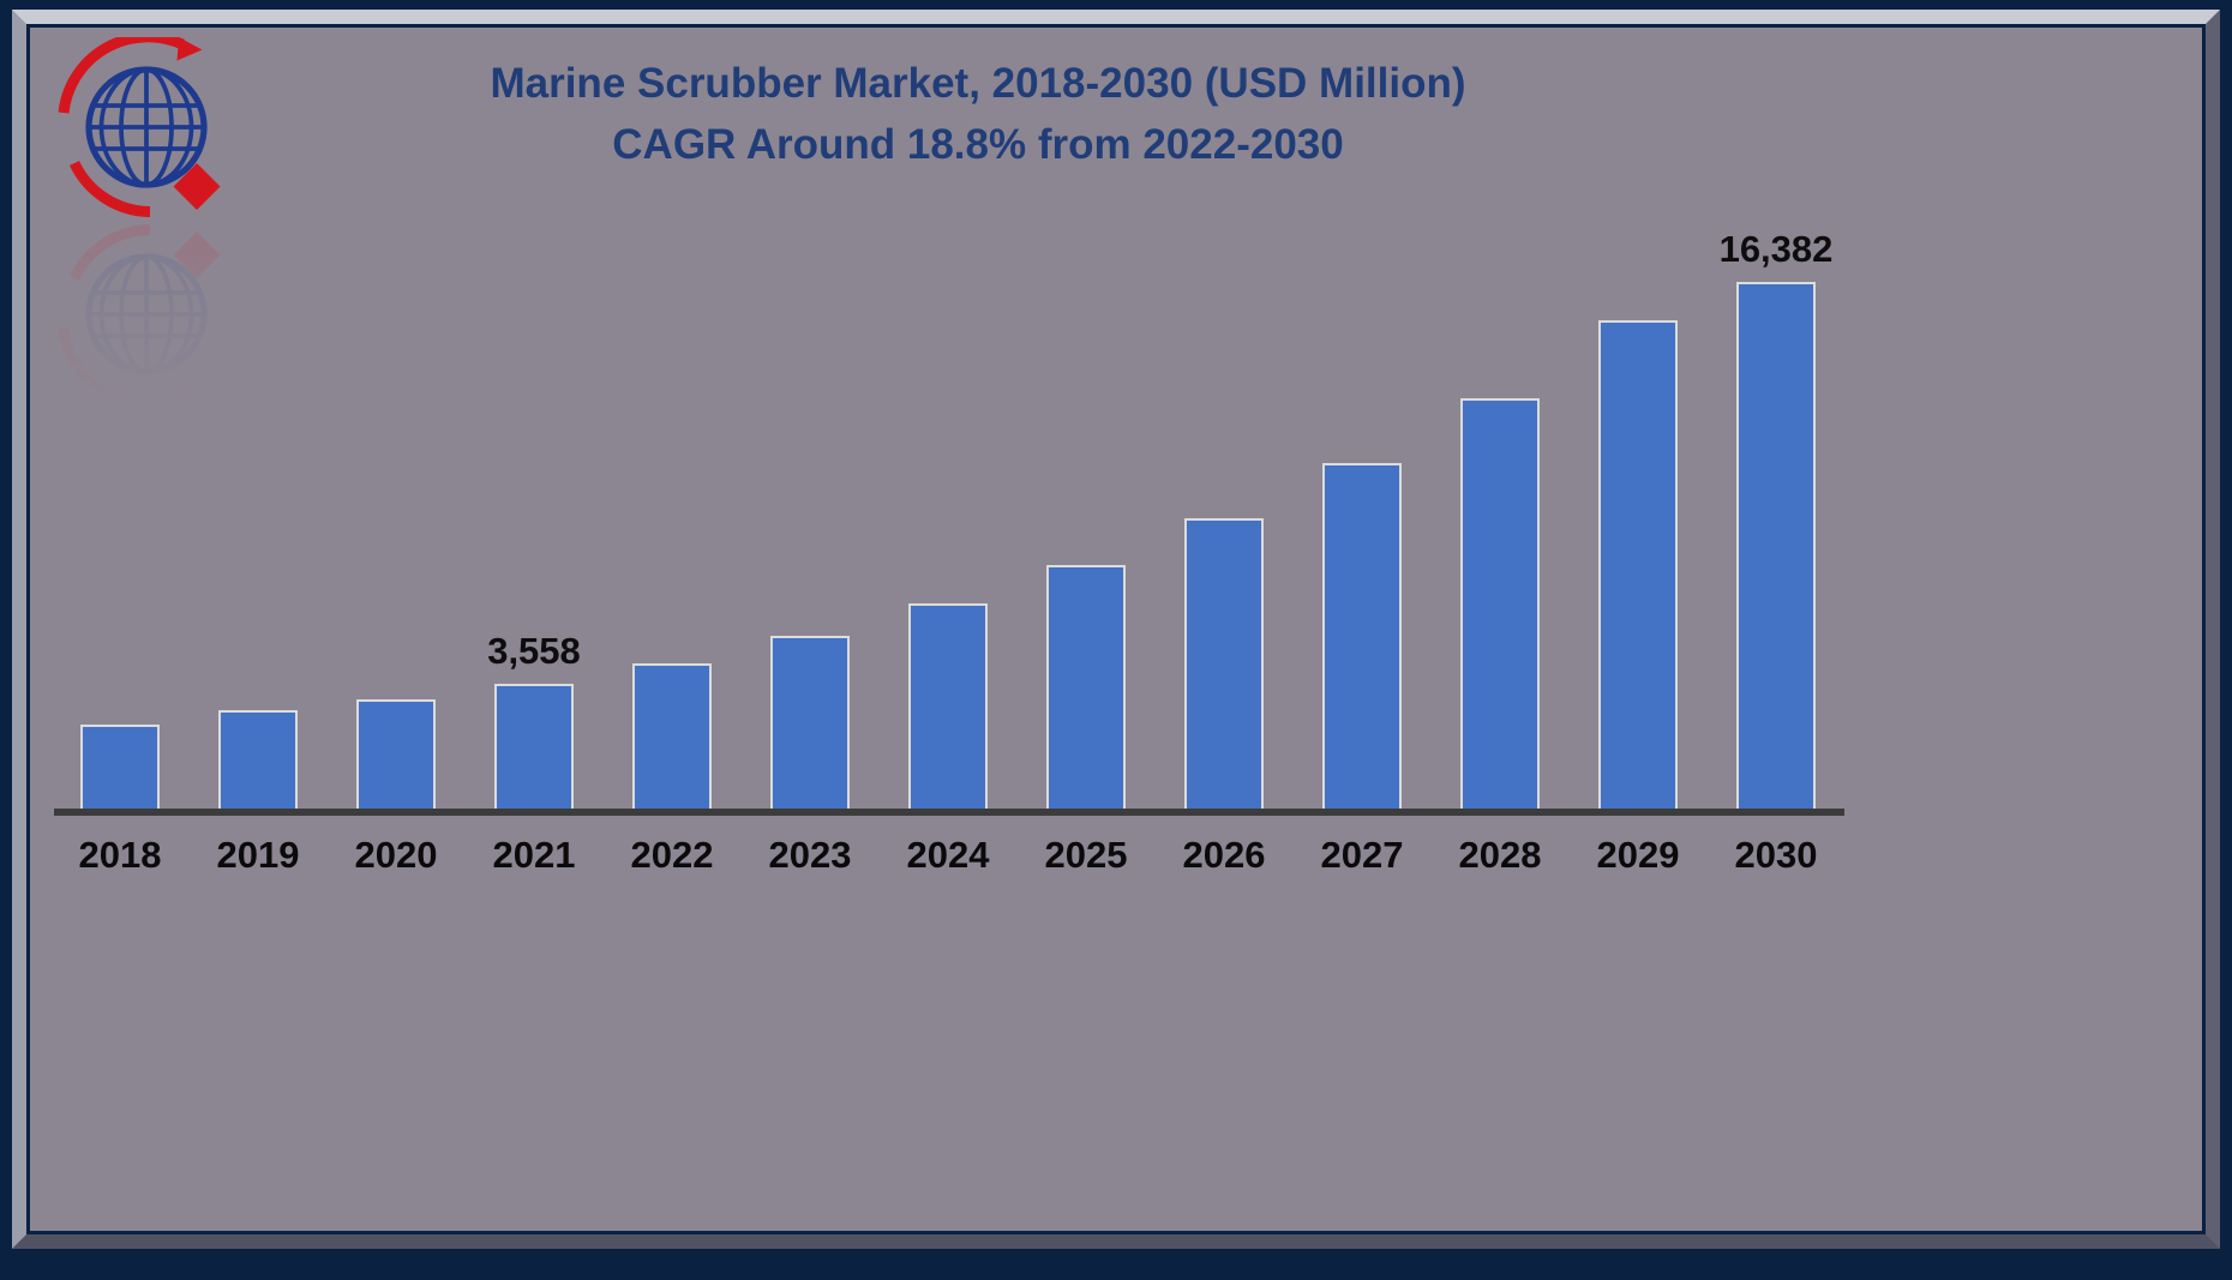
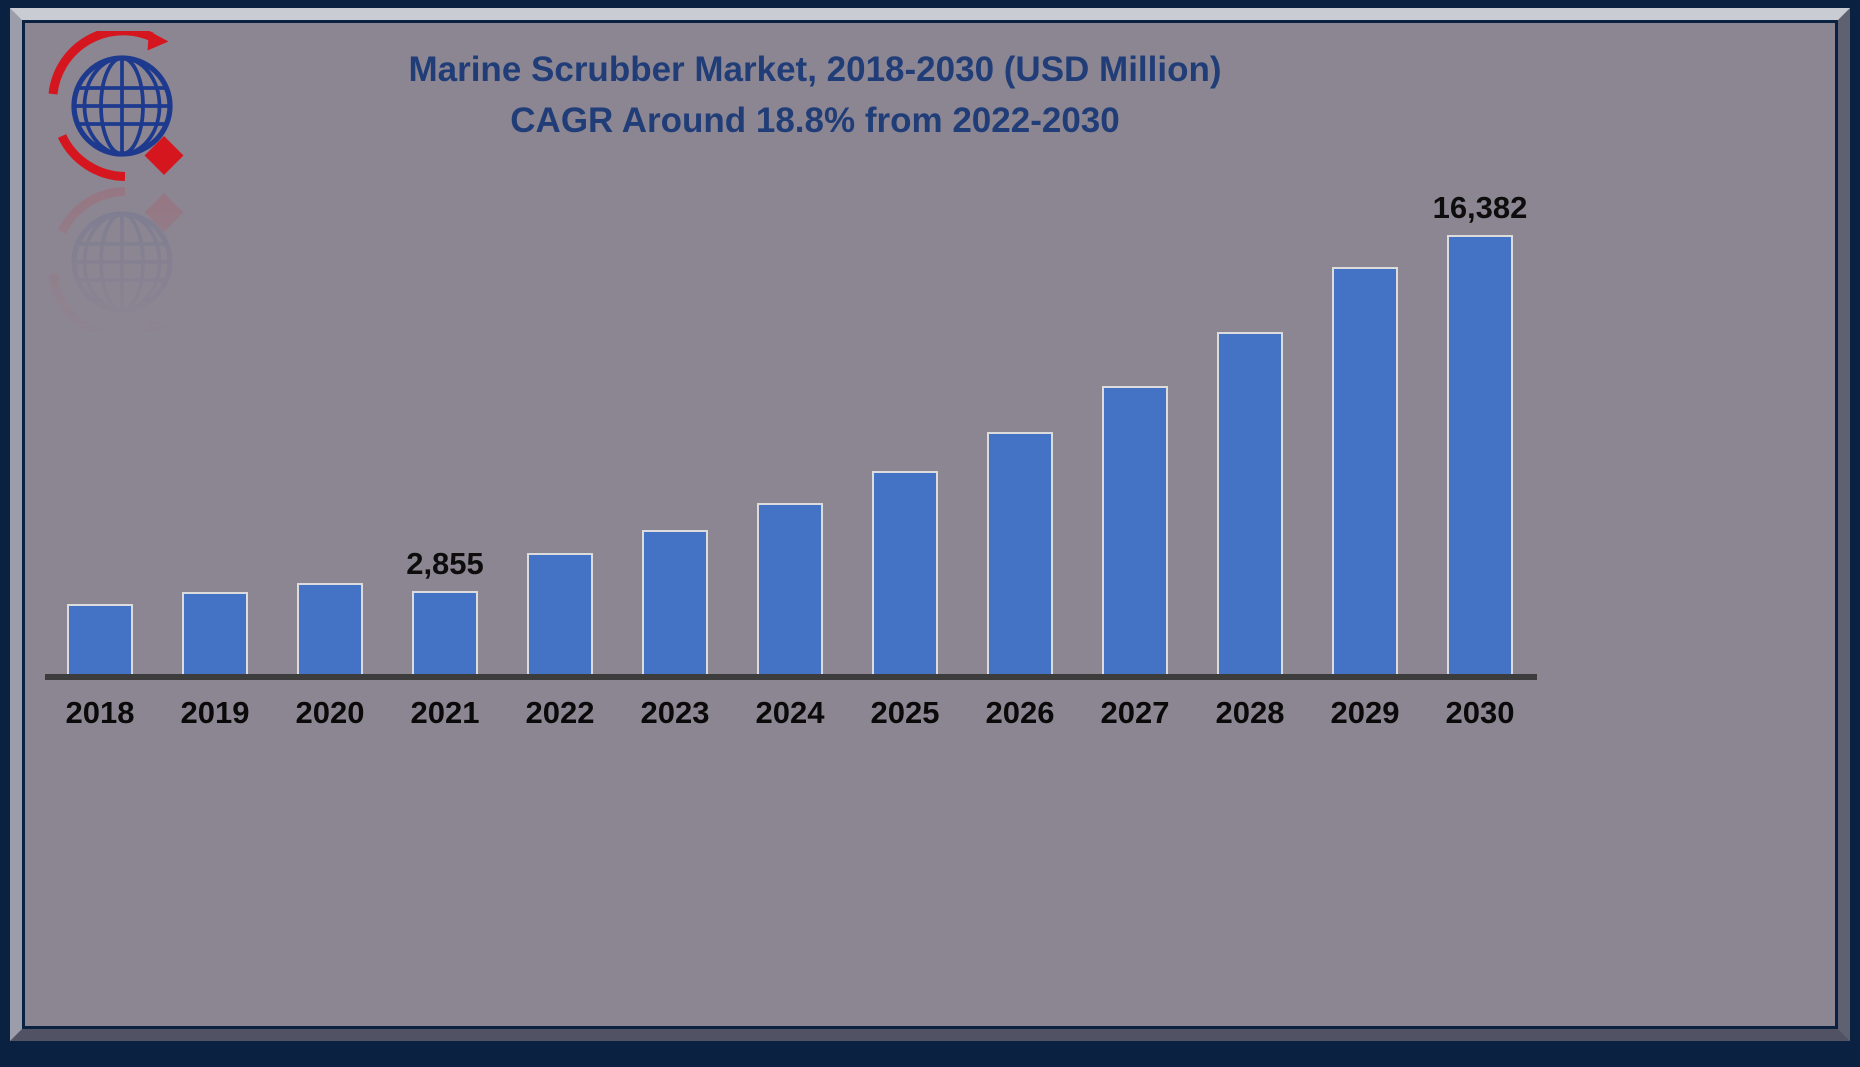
2021: 3,558 -> 2,855
